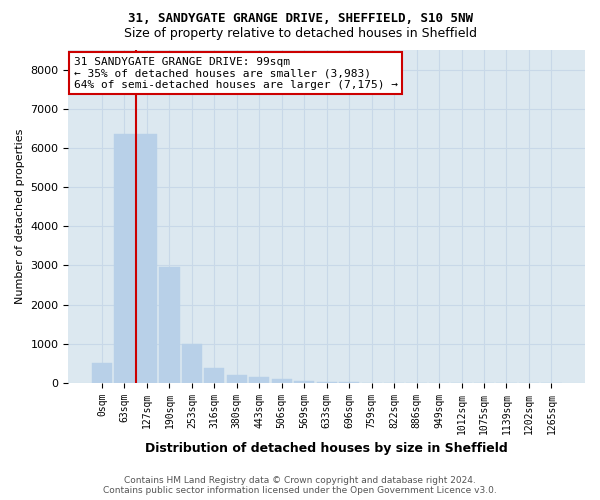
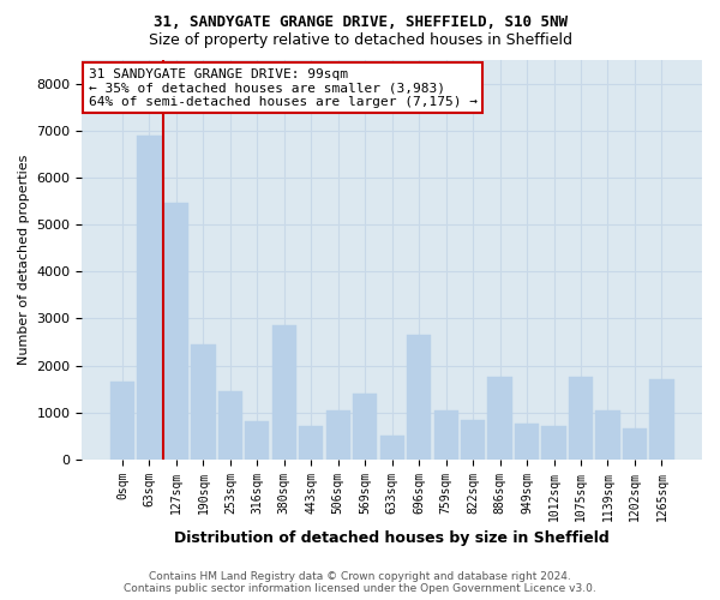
0sqm: 500 -> 1650
63sqm: 6350 -> 6900
127sqm: 6350 -> 5450
190sqm: 2950 -> 2450
253sqm: 1000 -> 1450
316sqm: 380 -> 800
380sqm: 200 -> 2850
443sqm: 150 -> 700
506sqm: 90 -> 1050
569sqm: 50 -> 1400
633sqm: 20 -> 500
696sqm: 20 -> 2650
759sqm: 10 -> 1050
822sqm: 0 -> 850
886sqm: 0 -> 1750
949sqm: 0 -> 750
1012sqm: 0 -> 700
1075sqm: 0 -> 1750
1139sqm: 0 -> 1050
1202sqm: 0 -> 650
1265sqm: 0 -> 1700
